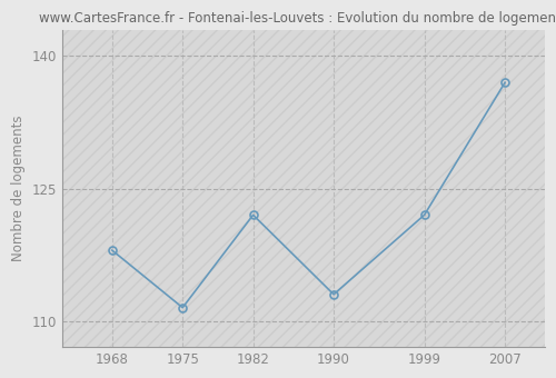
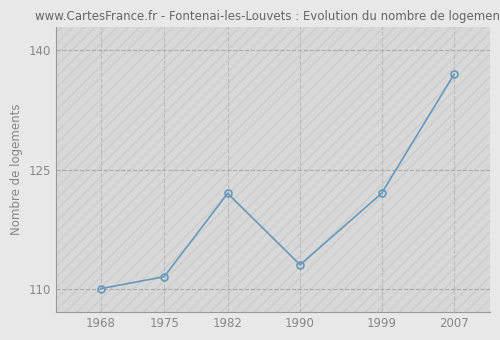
1968: 118.0 -> 110.0
